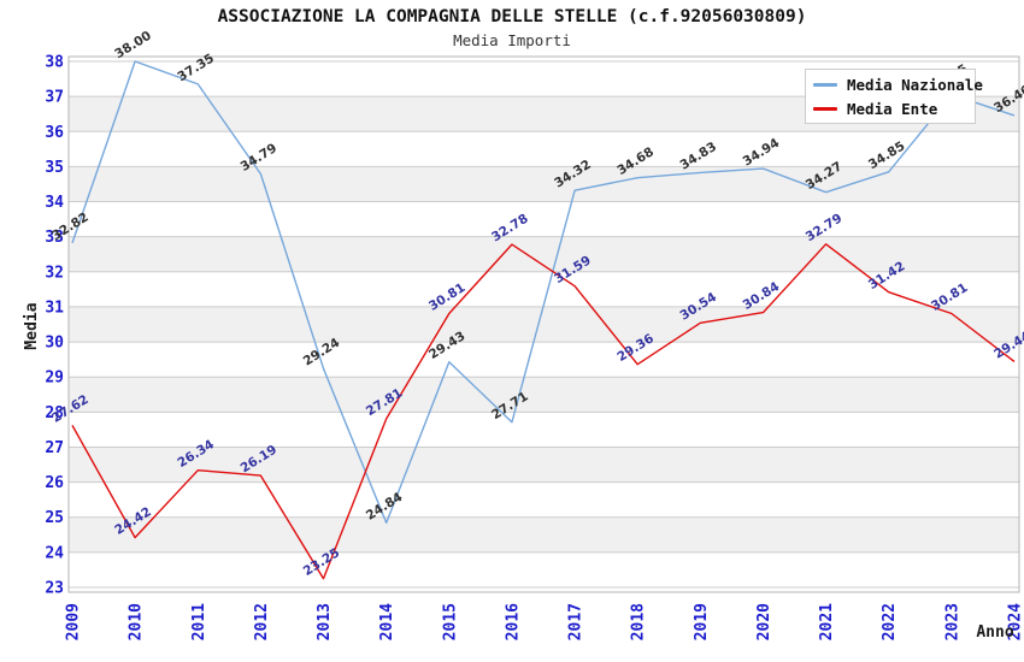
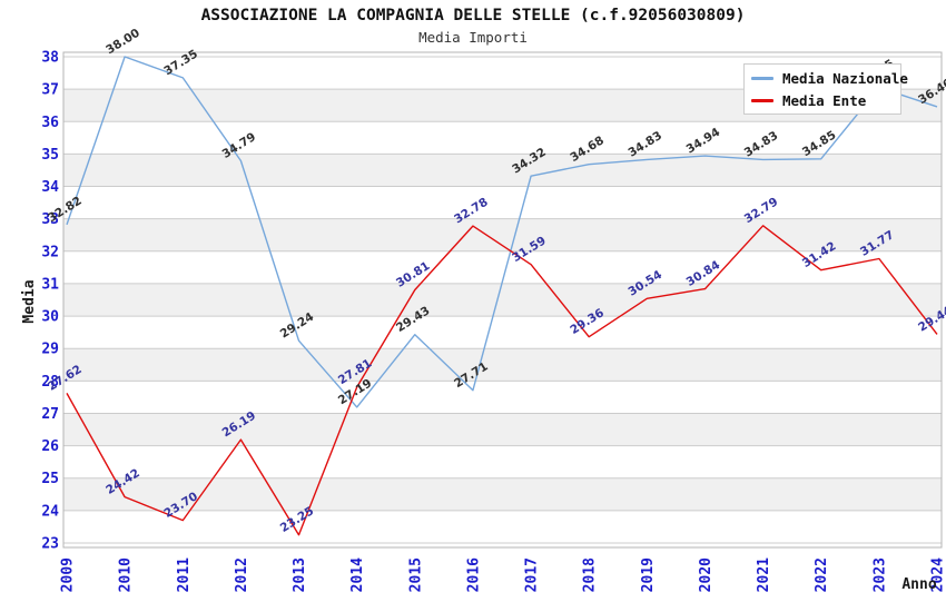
Media Ente/2011: 26.34 -> 23.70
Media Nazionale/2014: 24.84 -> 27.19
Media Nazionale/2021: 34.27 -> 34.83
Media Ente/2023: 30.81 -> 31.77
